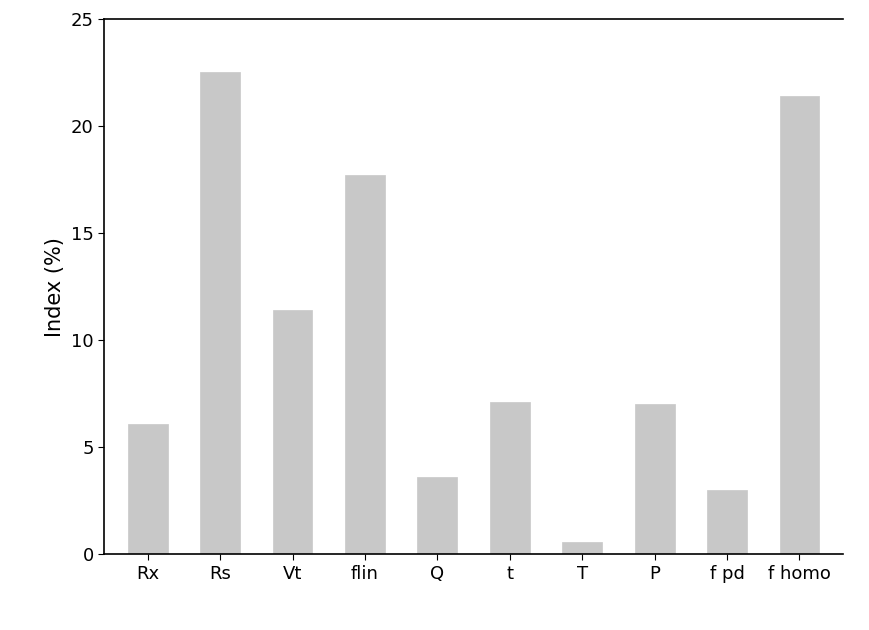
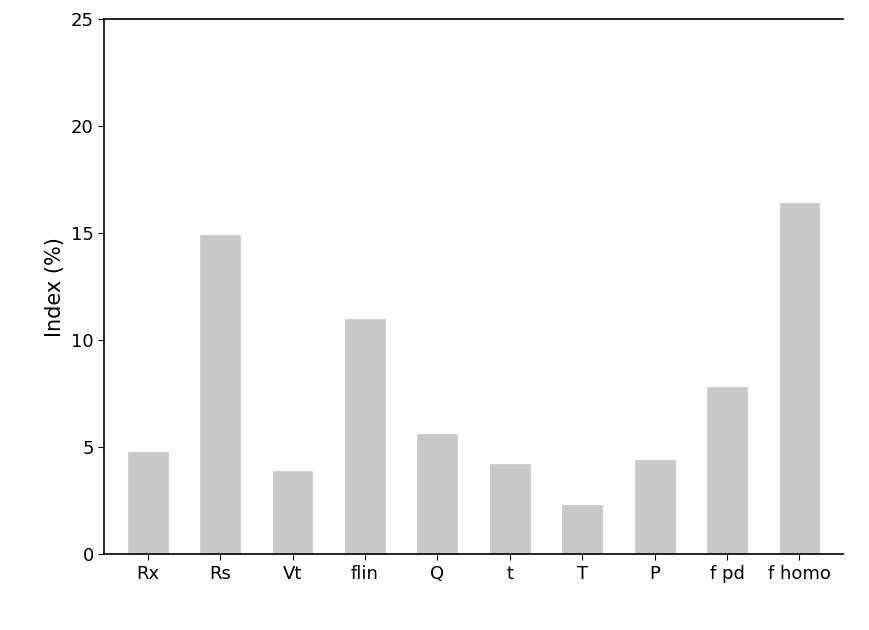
Rx: 6.1 -> 4.8
Rs: 22.5 -> 14.9
Vt: 11.4 -> 3.9
flin: 17.7 -> 11.0
Q: 3.6 -> 5.6
t: 7.1 -> 4.2
T: 0.6 -> 2.3
P: 7.0 -> 4.4
f pd: 3.0 -> 7.8
f homo: 21.4 -> 16.4
